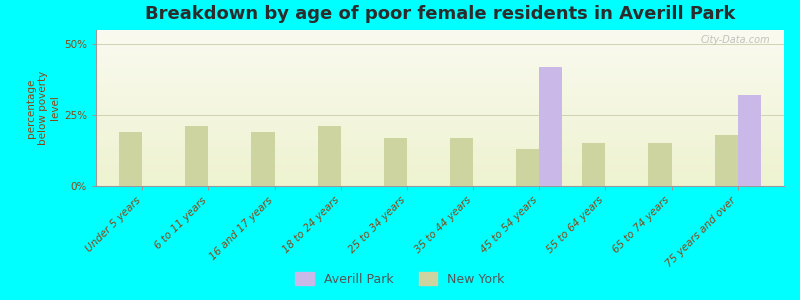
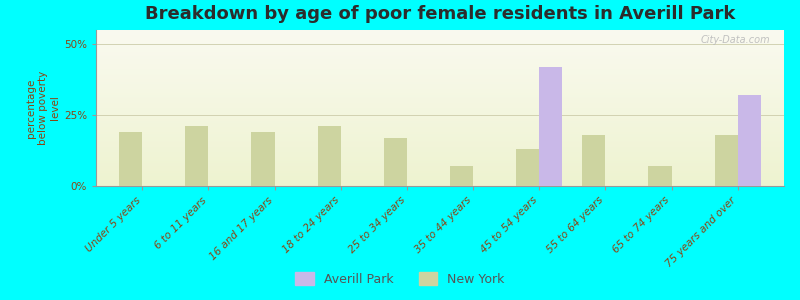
New York/35 to 44 years: 17% -> 7%
New York/55 to 64 years: 15% -> 18%
New York/65 to 74 years: 15% -> 7%
